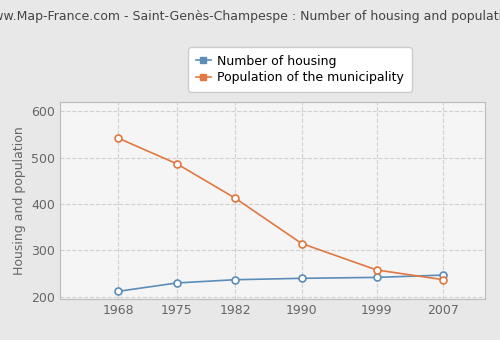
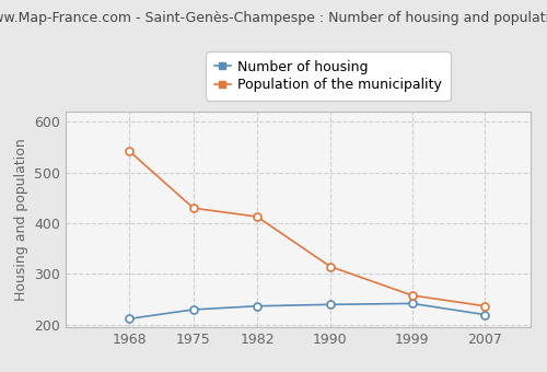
Population of the municipality/1975: 487 -> 430
Number of housing/2007: 247 -> 220
